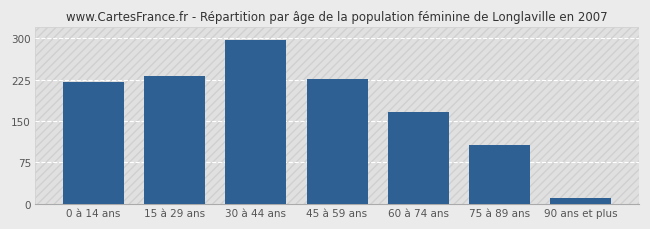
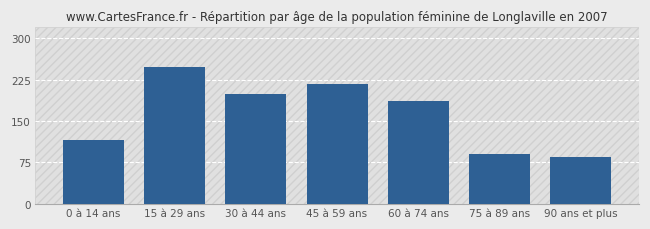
0 à 14 ans: 220 -> 116
15 à 29 ans: 232 -> 248
30 à 44 ans: 297 -> 198
45 à 59 ans: 226 -> 216
60 à 74 ans: 166 -> 186
75 à 89 ans: 107 -> 90
90 ans et plus: 10 -> 84
